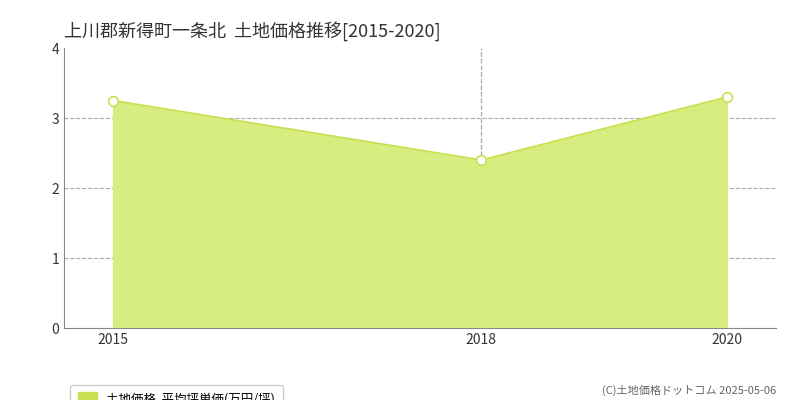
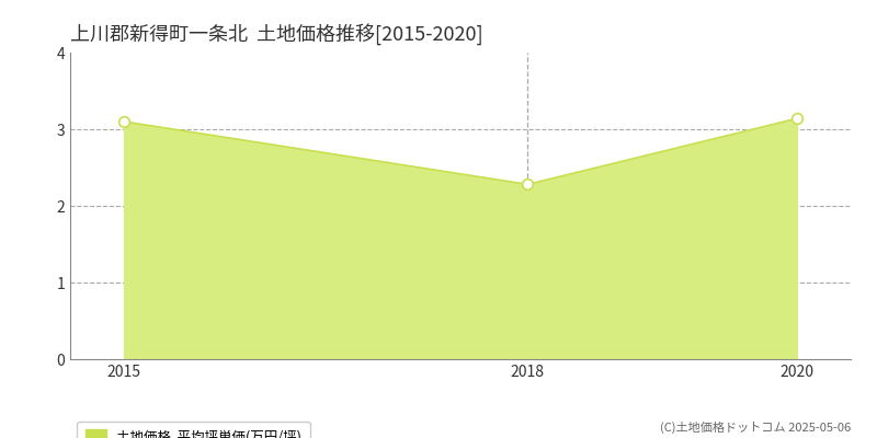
2015: 3.25 -> 3.10
2018: 2.40 -> 2.28
2020: 3.30 -> 3.14
